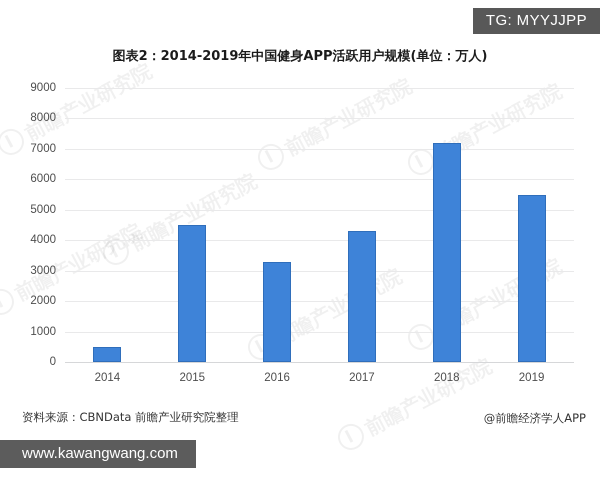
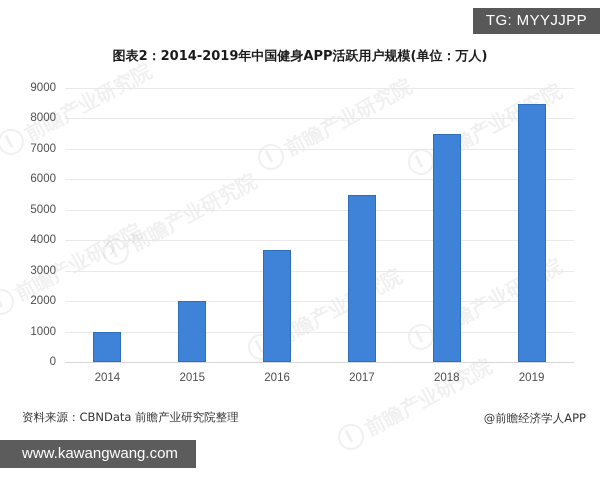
2014: 500 -> 1000
2015: 4500 -> 2000
2016: 3300 -> 3700
2017: 4300 -> 5500
2018: 7200 -> 7500
2019: 5500 -> 8500
